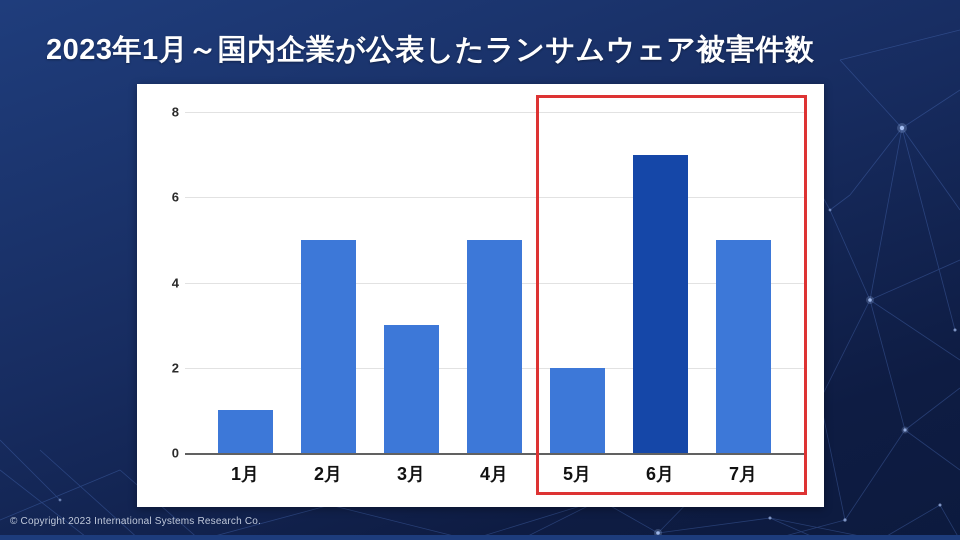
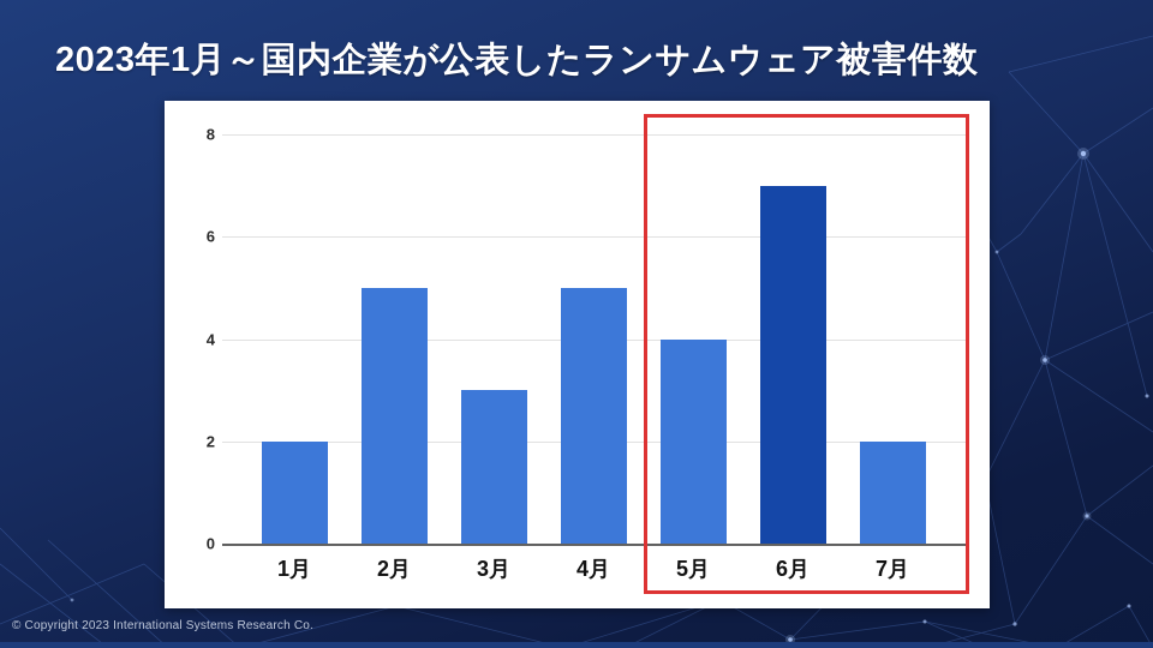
1月: 1 -> 2
5月: 2 -> 4
7月: 5 -> 2
